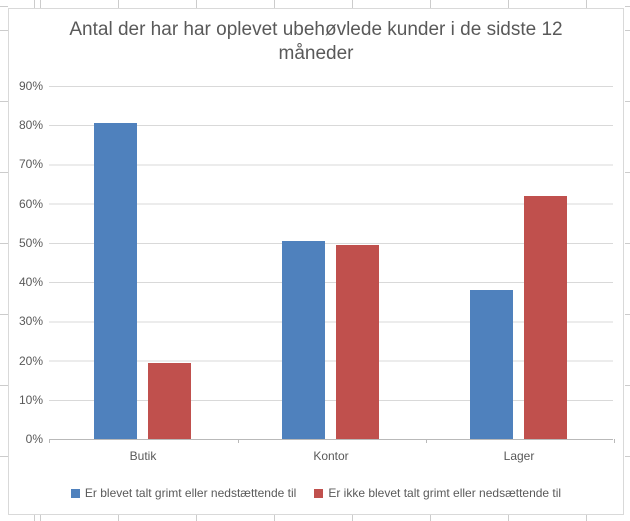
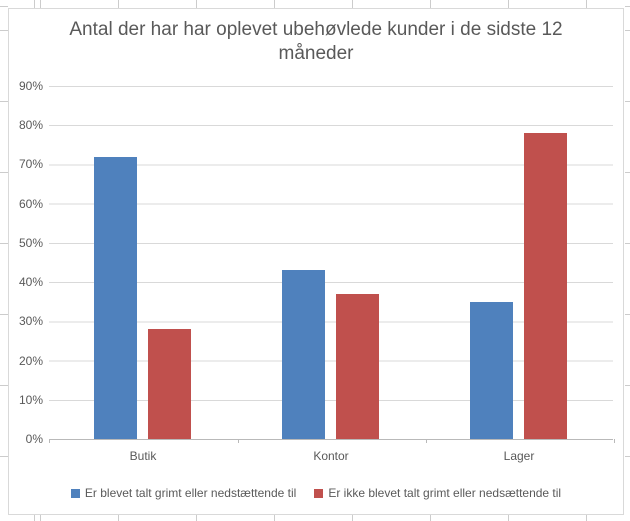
Er blevet talt grimt eller nedstættende til/Butik: 80% -> 72%
Er ikke blevet talt grimt eller nedsættende til/Butik: 20% -> 28%
Er blevet talt grimt eller nedstættende til/Kontor: 50% -> 43%
Er ikke blevet talt grimt eller nedsættende til/Kontor: 50% -> 37%
Er blevet talt grimt eller nedstættende til/Lager: 38% -> 35%
Er ikke blevet talt grimt eller nedsættende til/Lager: 62% -> 78%
